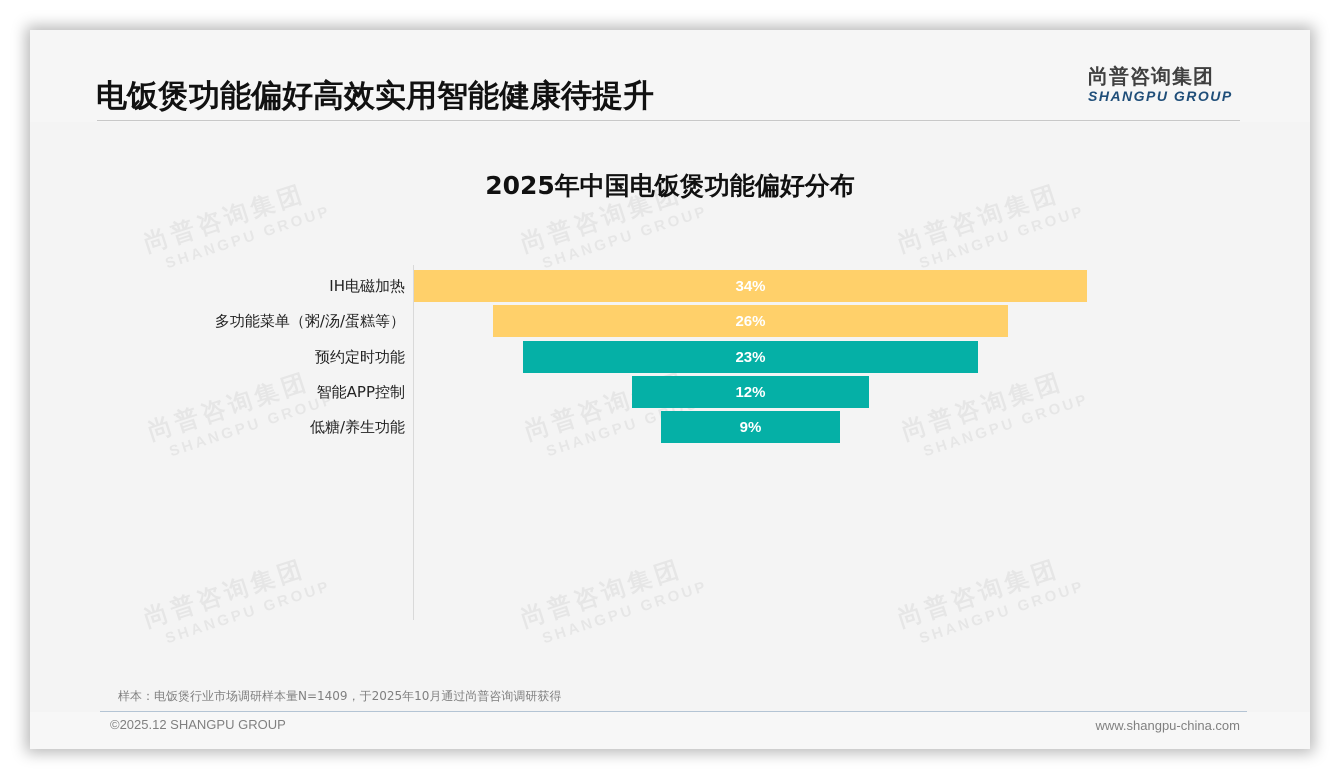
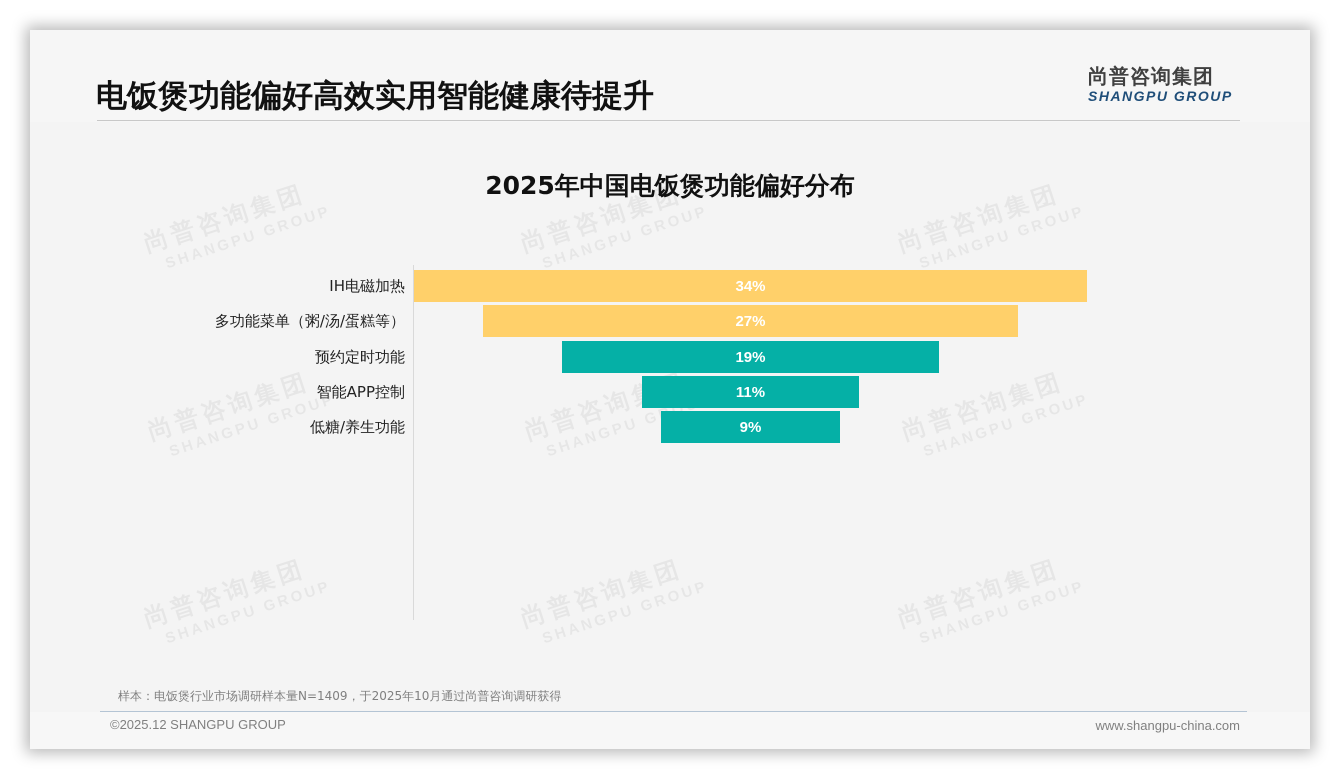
多功能菜单（粥/汤/蛋糕等）: 26% -> 27%
预约定时功能: 23% -> 19%
智能APP控制: 12% -> 11%
